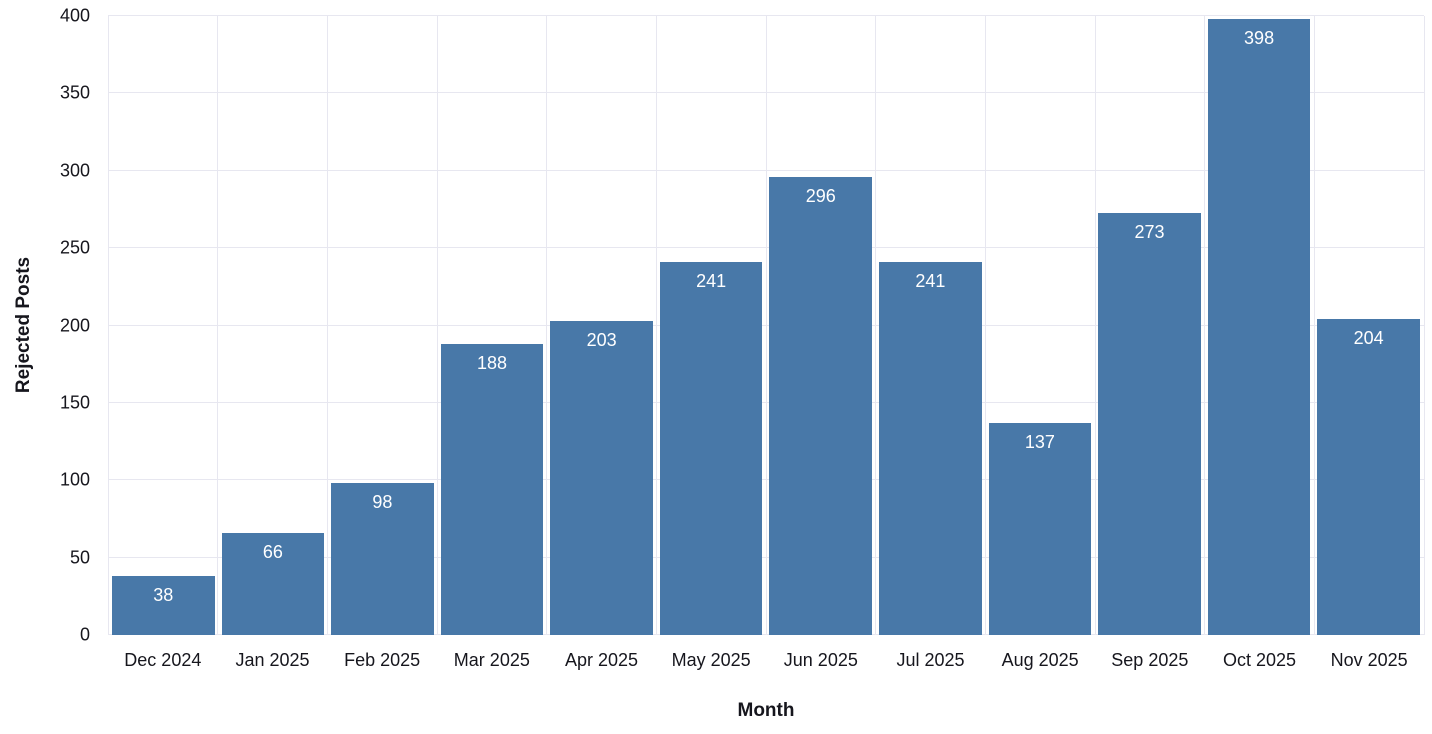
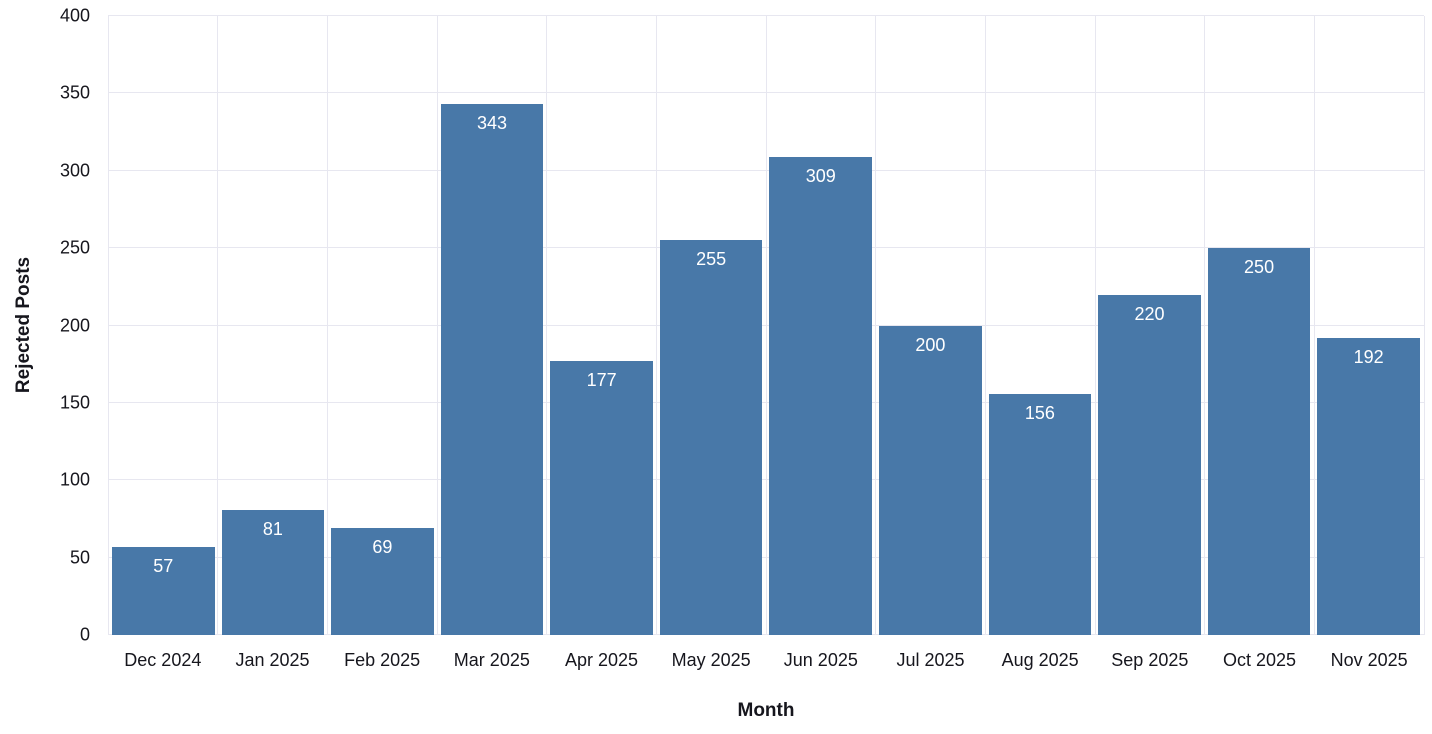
Dec 2024: 38 -> 57
Jan 2025: 66 -> 81
Feb 2025: 98 -> 69
Mar 2025: 188 -> 343
Apr 2025: 203 -> 177
May 2025: 241 -> 255
Jun 2025: 296 -> 309
Jul 2025: 241 -> 200
Aug 2025: 137 -> 156
Sep 2025: 273 -> 220
Oct 2025: 398 -> 250
Nov 2025: 204 -> 192
